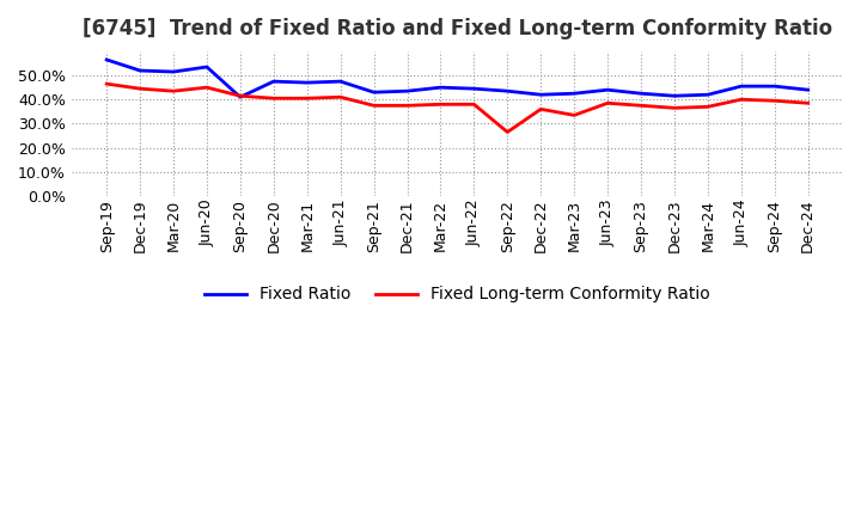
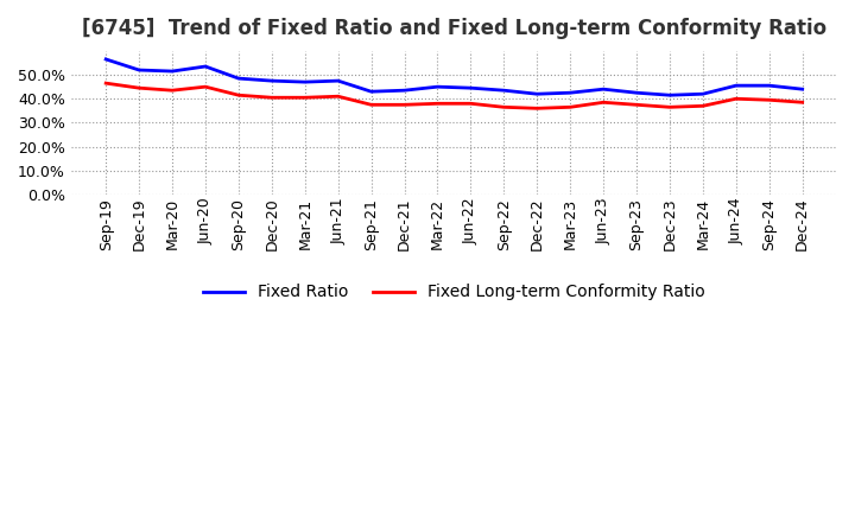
Fixed Ratio/Sep-20: 41.0% -> 48.5%
Fixed Long-term Conformity Ratio/Sep-22: 26.5% -> 36.5%
Fixed Long-term Conformity Ratio/Mar-23: 33.5% -> 36.5%
